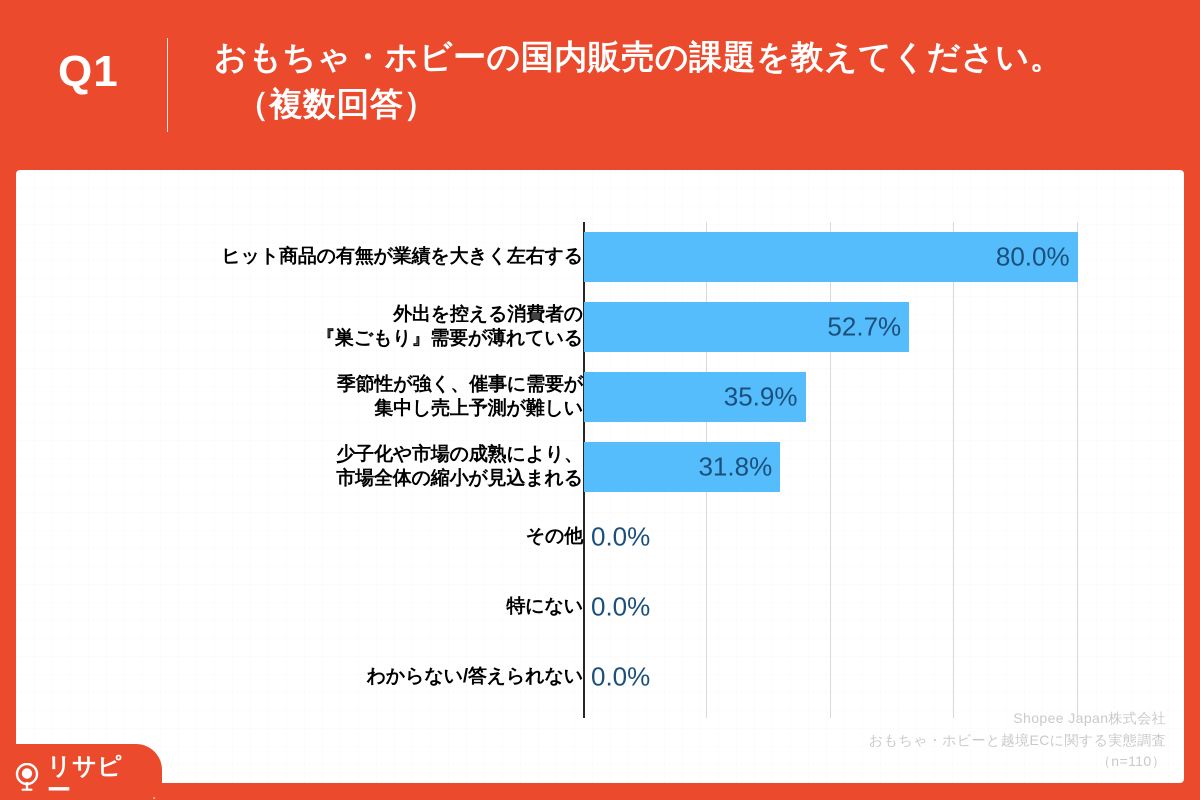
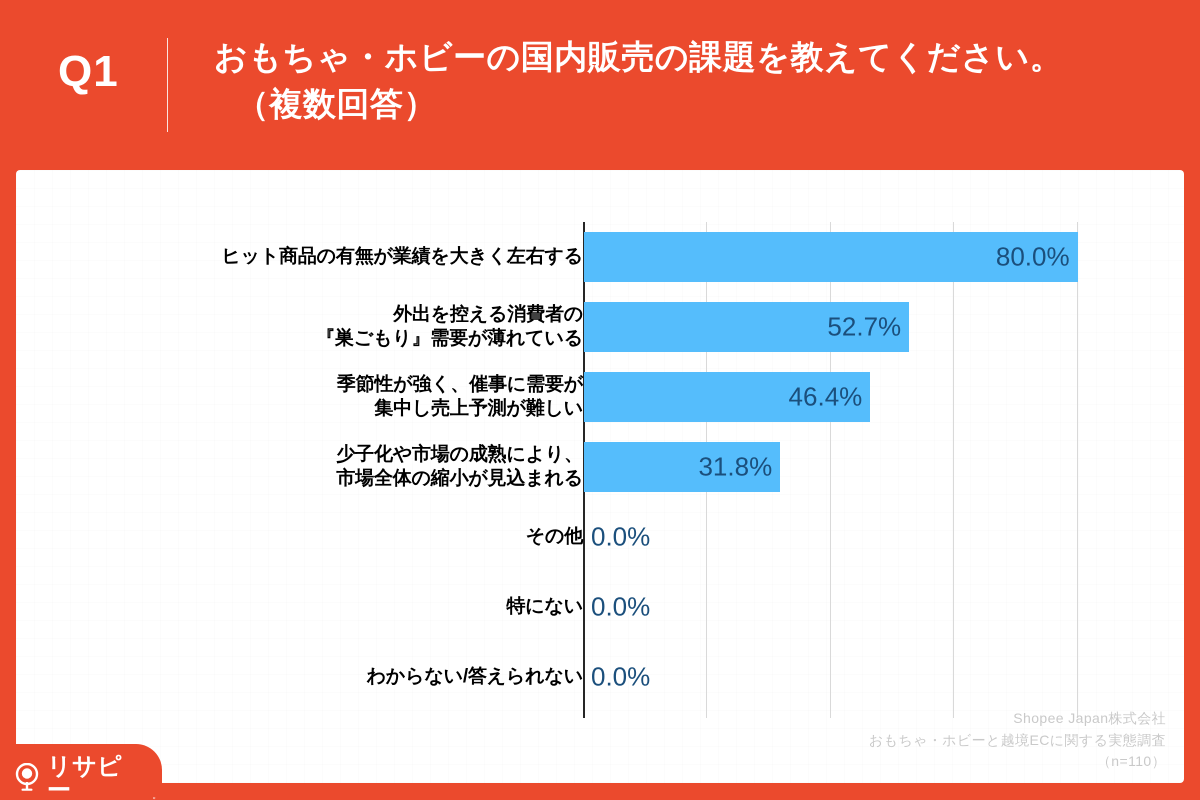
季節性が強く、催事に需要が 集中し売上予測が難しい: 35.9% -> 46.4%
